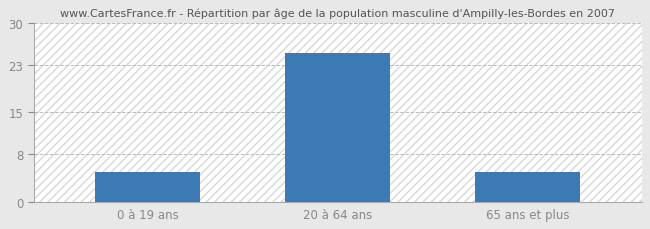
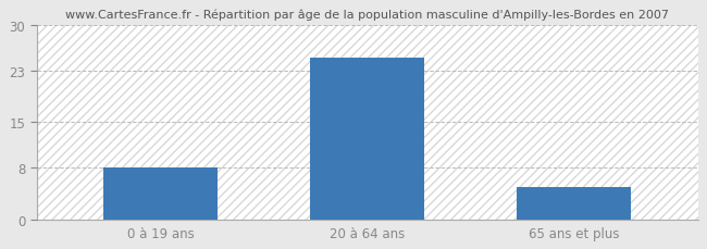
0 à 19 ans: 5 -> 8
